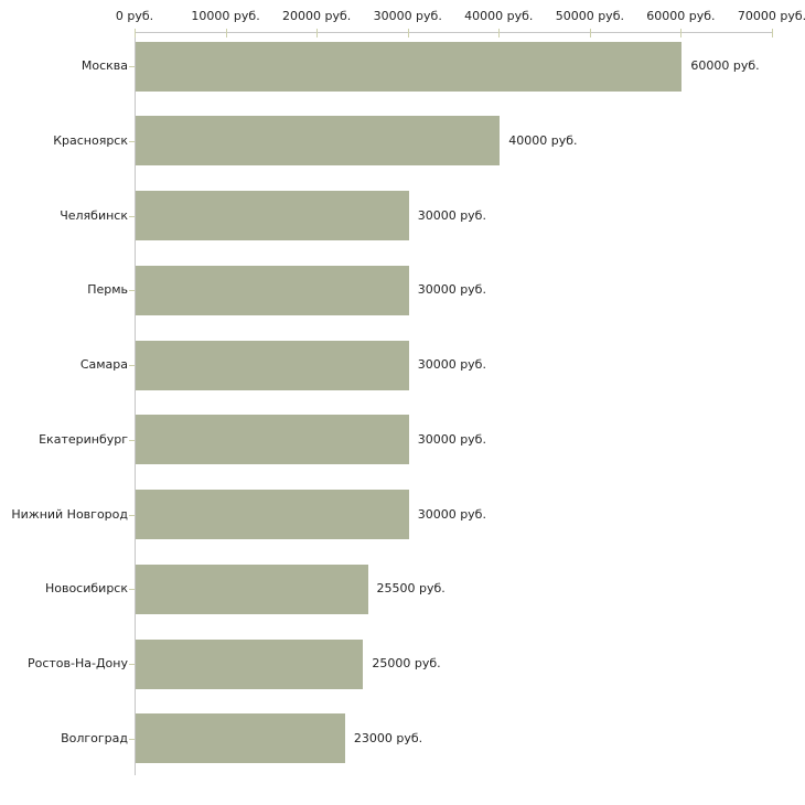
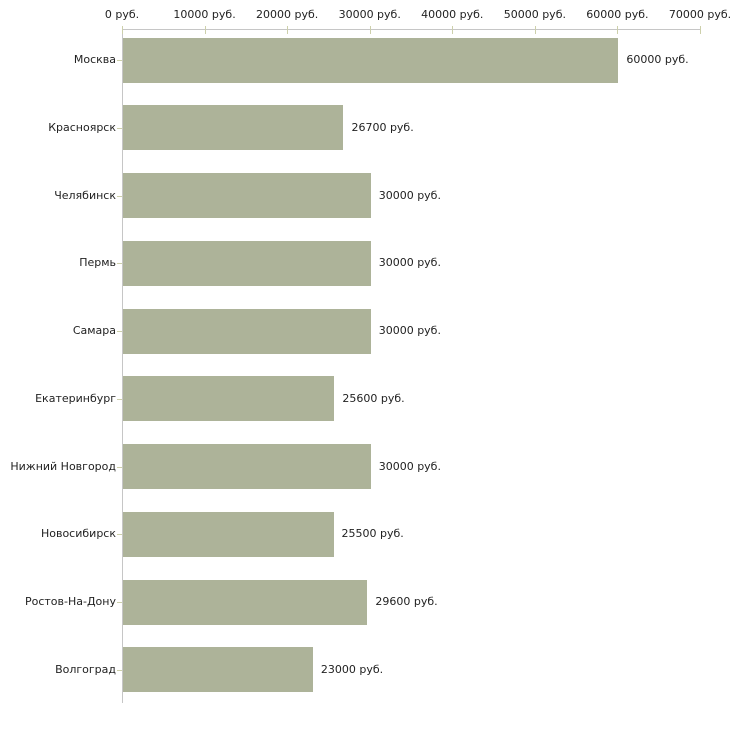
Красноярск: 40000 -> 26700
Екатеринбург: 30000 -> 25600
Ростов-На-Дону: 25000 -> 29600
